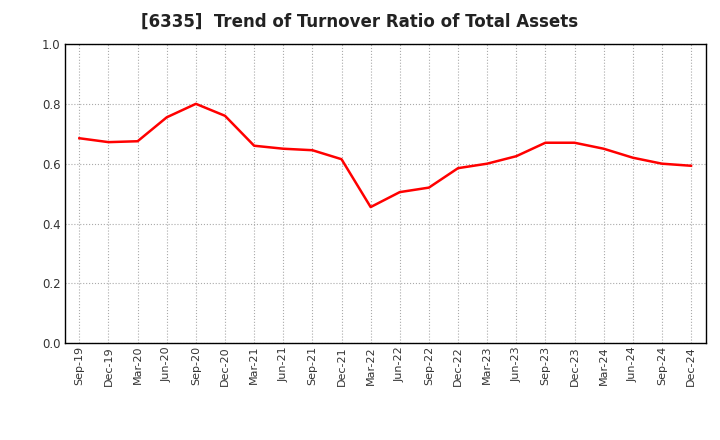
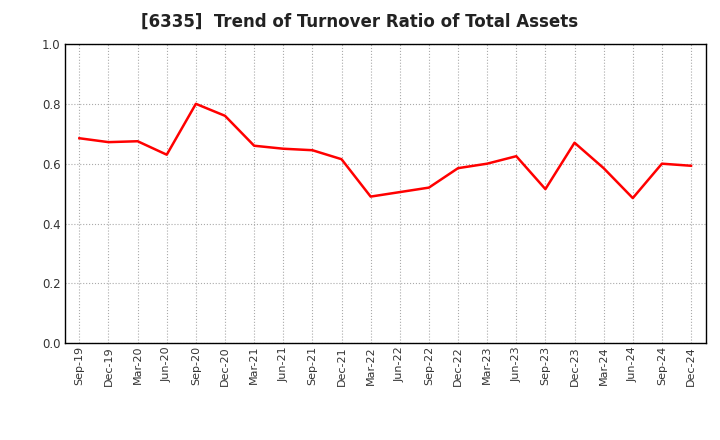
Jun-20: 0.755 -> 0.630
Mar-22: 0.455 -> 0.490
Sep-23: 0.670 -> 0.515
Mar-24: 0.650 -> 0.585
Jun-24: 0.620 -> 0.485
